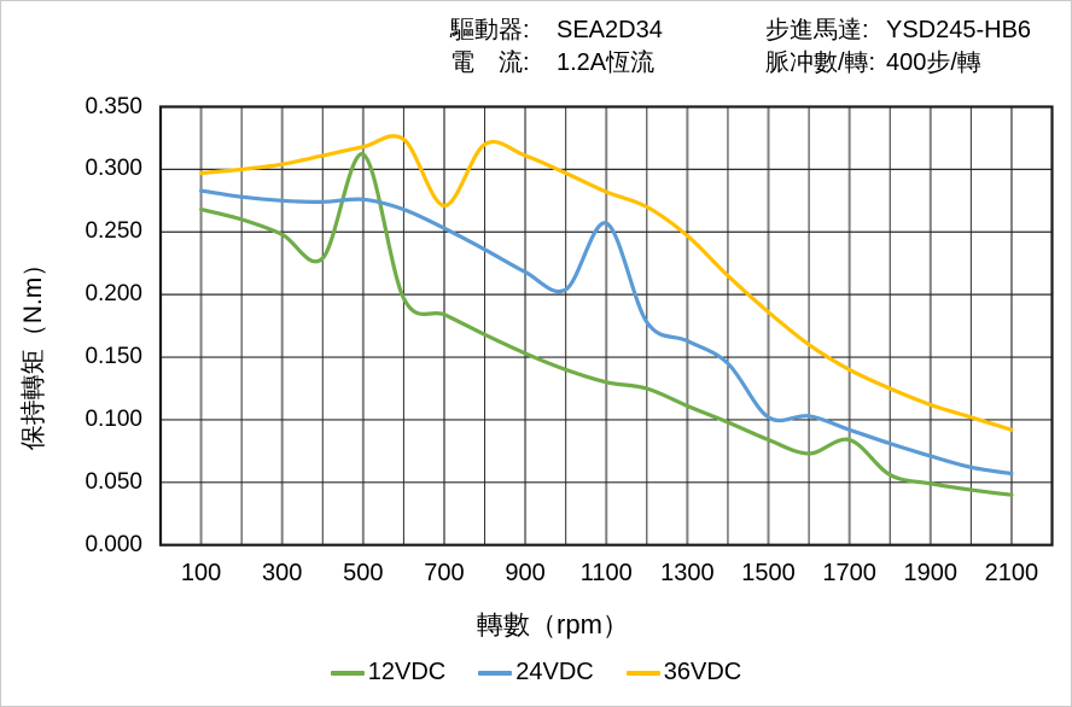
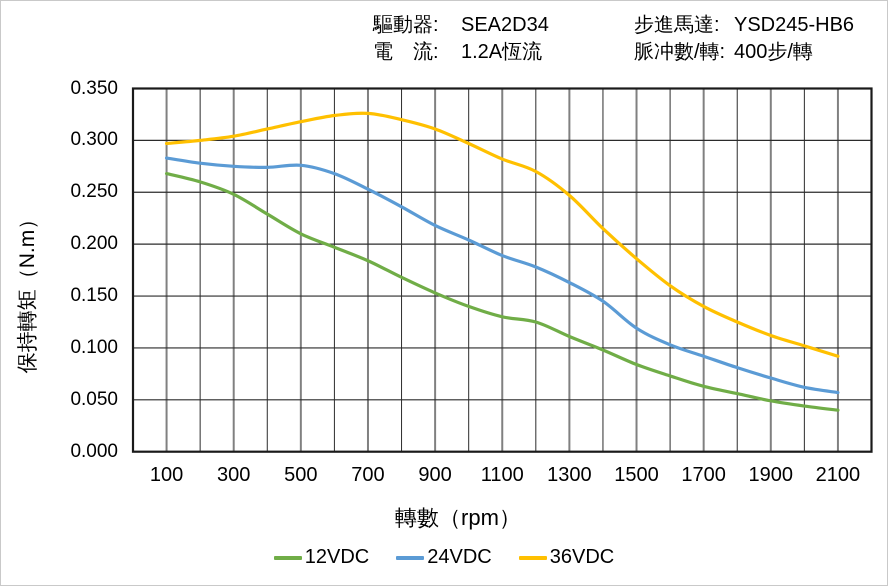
12VDC/500: 0.312 -> 0.210
36VDC/700: 0.271 -> 0.326
24VDC/1100: 0.257 -> 0.189
24VDC/1500: 0.102 -> 0.119
12VDC/1700: 0.084 -> 0.063
